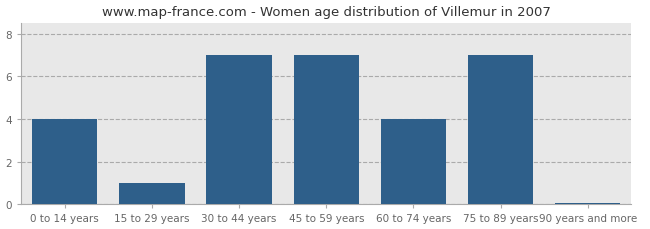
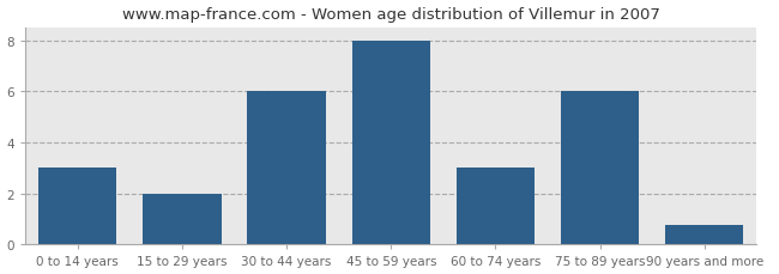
0 to 14 years: 4.00 -> 3.00
15 to 29 years: 1.00 -> 2.00
30 to 44 years: 7.00 -> 6.00
45 to 59 years: 7.00 -> 8.00
60 to 74 years: 4.00 -> 3.00
75 to 89 years: 7.00 -> 6.00
90 years and more: 0.07 -> 0.75
